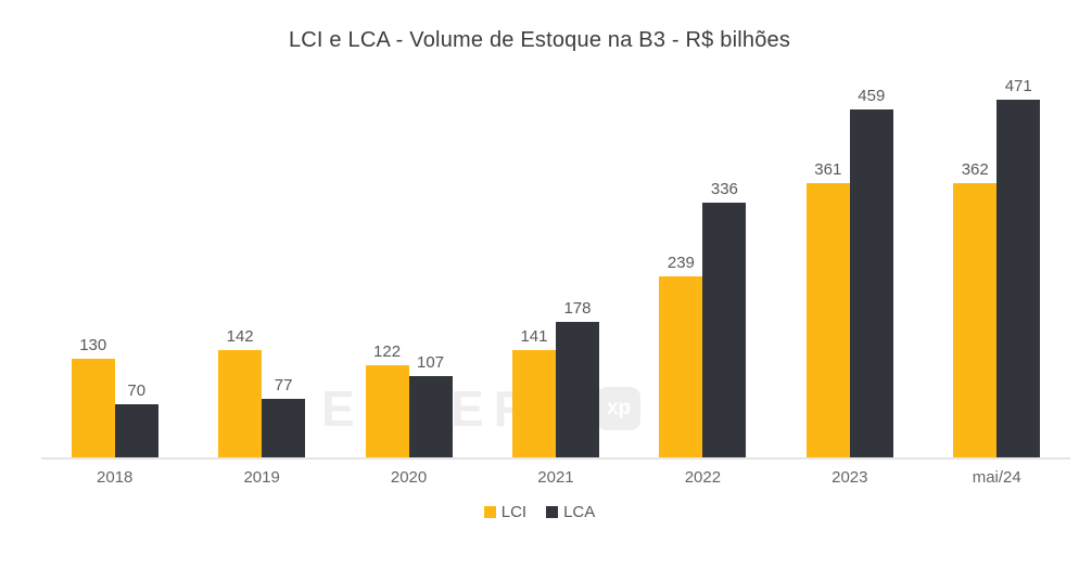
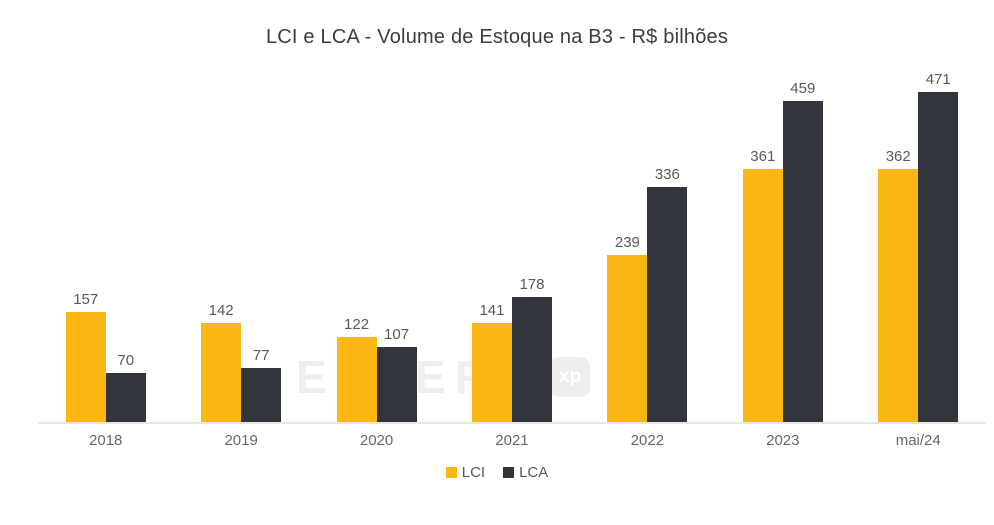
LCI/2018: 130 -> 157
